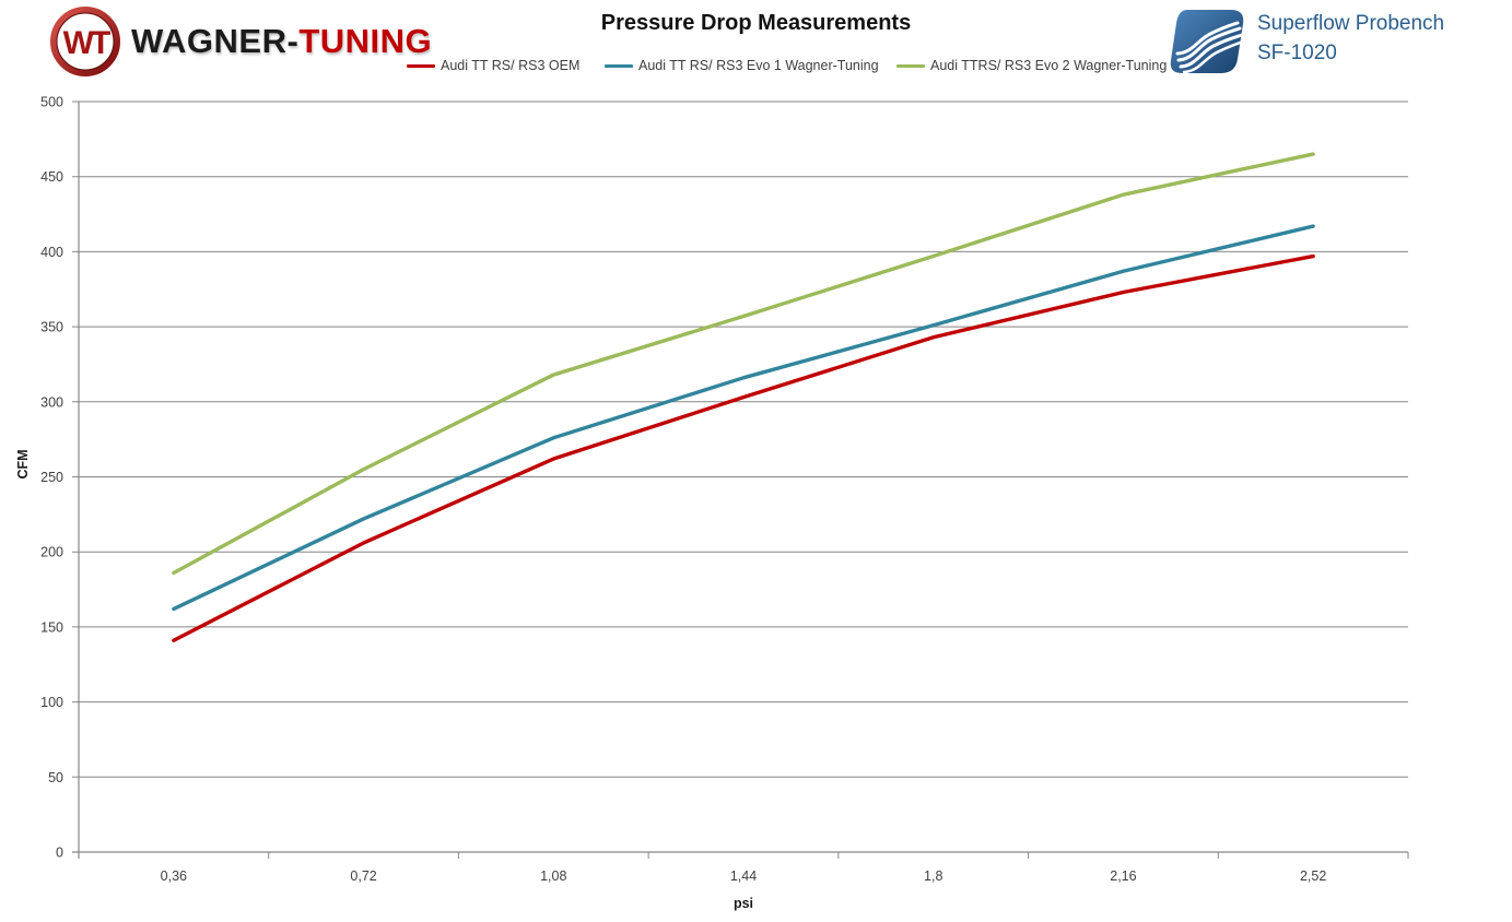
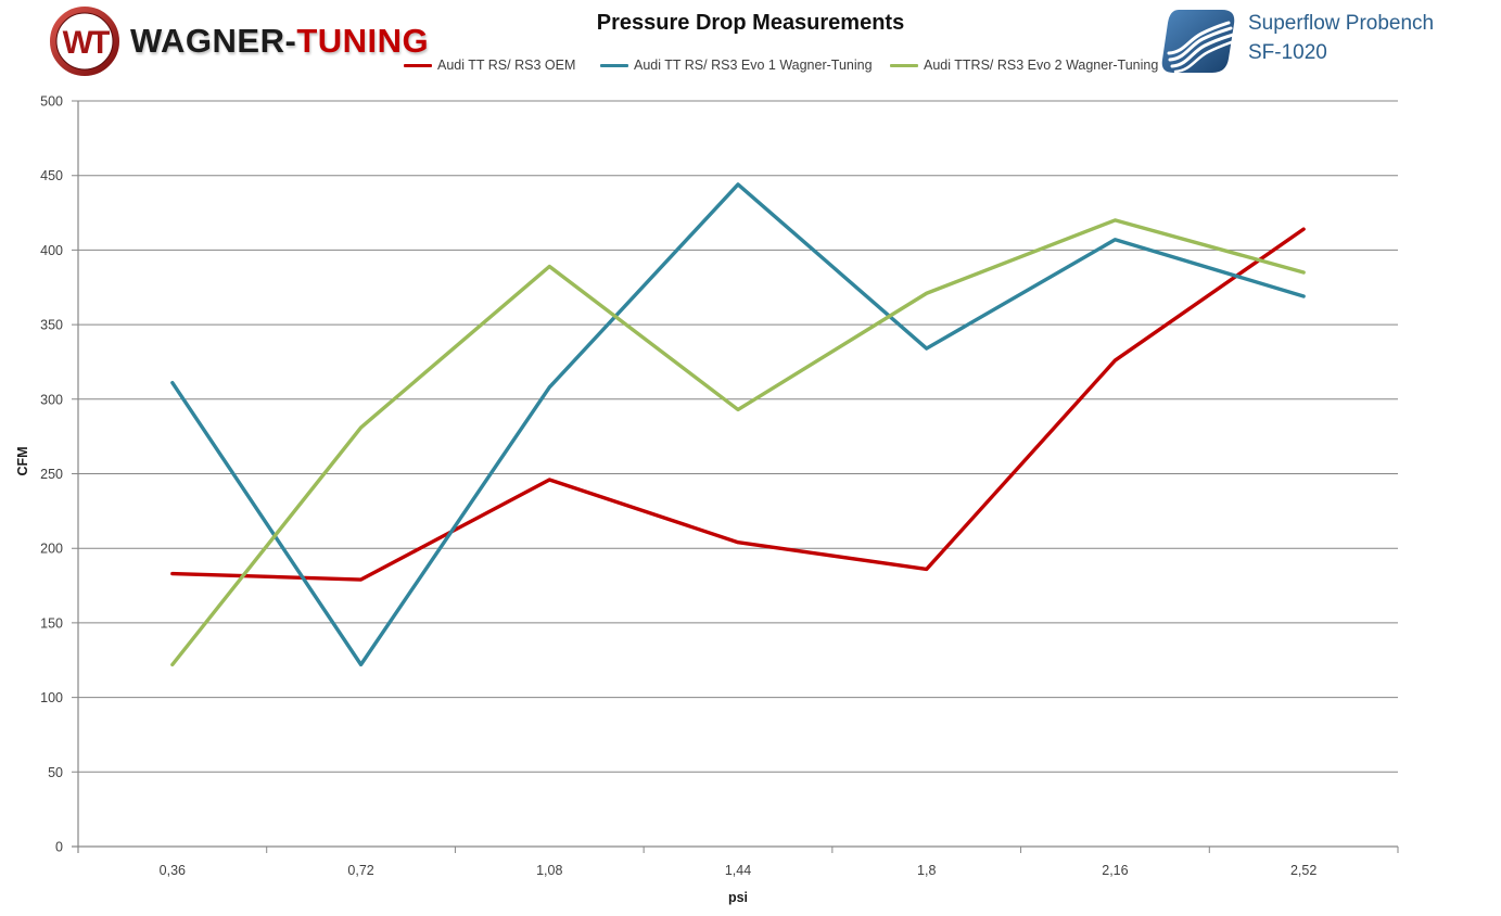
Audi TT RS/ RS3 OEM/0,36: 141 -> 183
Audi TT RS/ RS3 Evo 1 Wagner-Tuning/0,36: 162 -> 311
Audi TTRS/ RS3 Evo 2 Wagner-Tuning/0,36: 186 -> 122
Audi TT RS/ RS3 OEM/0,72: 206 -> 179
Audi TT RS/ RS3 Evo 1 Wagner-Tuning/0,72: 222 -> 122
Audi TTRS/ RS3 Evo 2 Wagner-Tuning/0,72: 255 -> 281
Audi TT RS/ RS3 OEM/1,08: 262 -> 246
Audi TT RS/ RS3 Evo 1 Wagner-Tuning/1,08: 276 -> 308
Audi TTRS/ RS3 Evo 2 Wagner-Tuning/1,08: 318 -> 389
Audi TT RS/ RS3 OEM/1,44: 303 -> 204
Audi TT RS/ RS3 Evo 1 Wagner-Tuning/1,44: 316 -> 444
Audi TTRS/ RS3 Evo 2 Wagner-Tuning/1,44: 357 -> 293
Audi TT RS/ RS3 OEM/1,8: 343 -> 186
Audi TT RS/ RS3 Evo 1 Wagner-Tuning/1,8: 351 -> 334
Audi TTRS/ RS3 Evo 2 Wagner-Tuning/1,8: 397 -> 371
Audi TT RS/ RS3 OEM/2,16: 373 -> 326
Audi TT RS/ RS3 Evo 1 Wagner-Tuning/2,16: 387 -> 407
Audi TTRS/ RS3 Evo 2 Wagner-Tuning/2,16: 438 -> 420
Audi TT RS/ RS3 OEM/2,52: 397 -> 414
Audi TT RS/ RS3 Evo 1 Wagner-Tuning/2,52: 417 -> 369
Audi TTRS/ RS3 Evo 2 Wagner-Tuning/2,52: 465 -> 385
